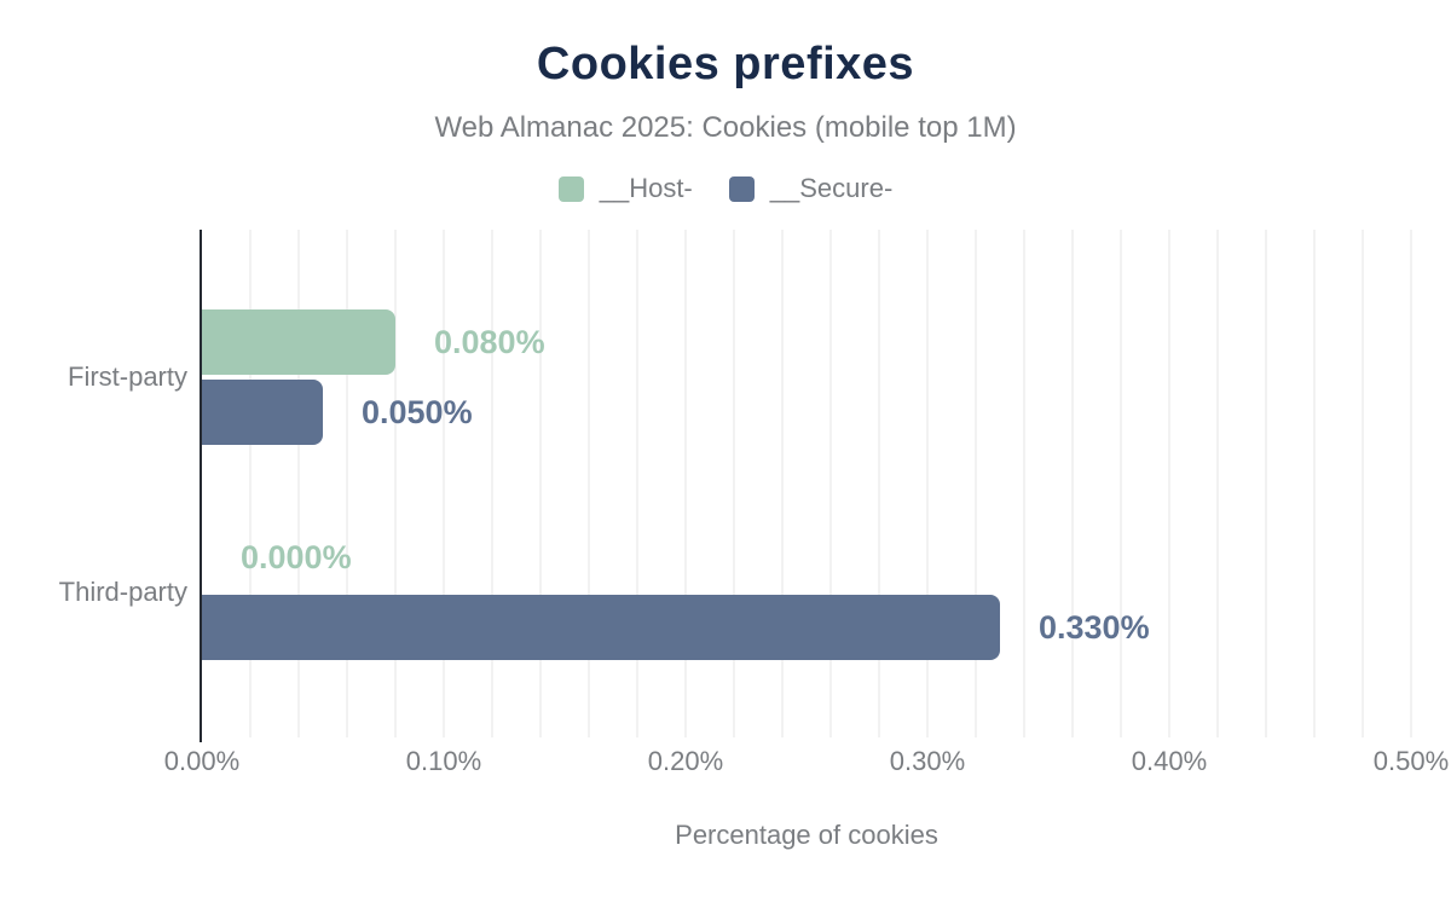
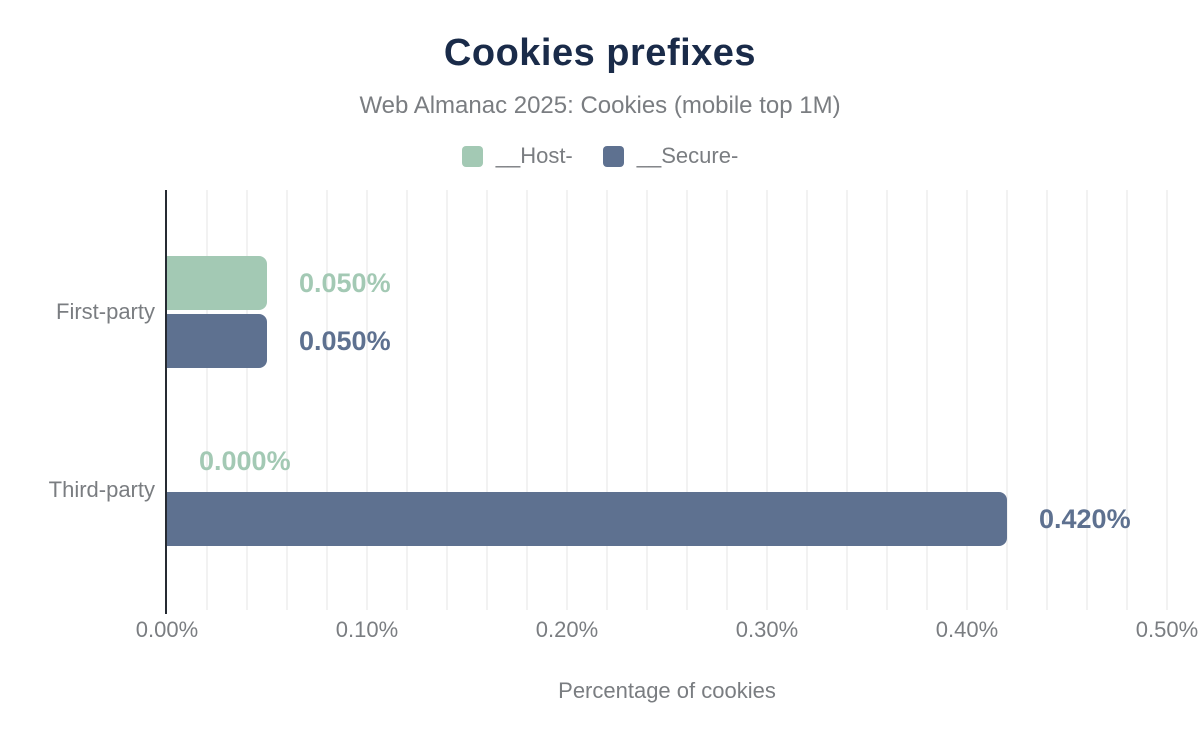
__Host-/First-party: 0.080% -> 0.050%
__Secure-/Third-party: 0.330% -> 0.420%
